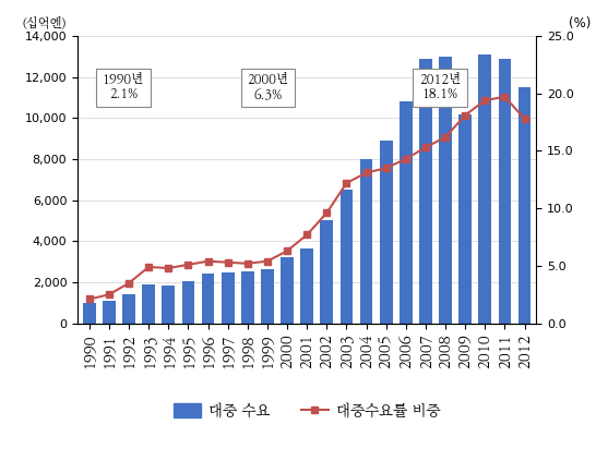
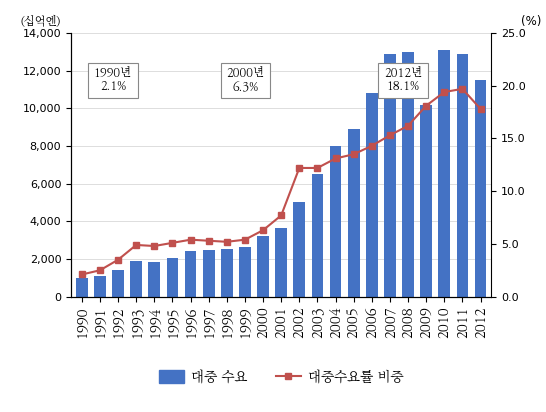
대중수요률 비중/2002: 9.6 -> 12.2
